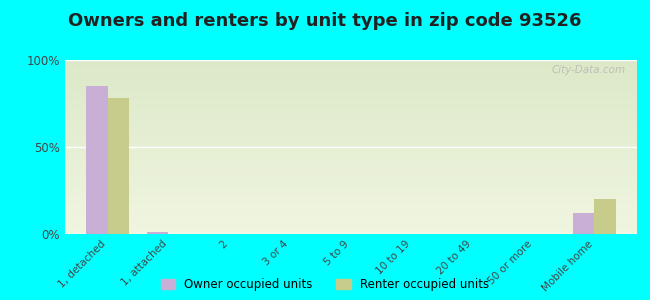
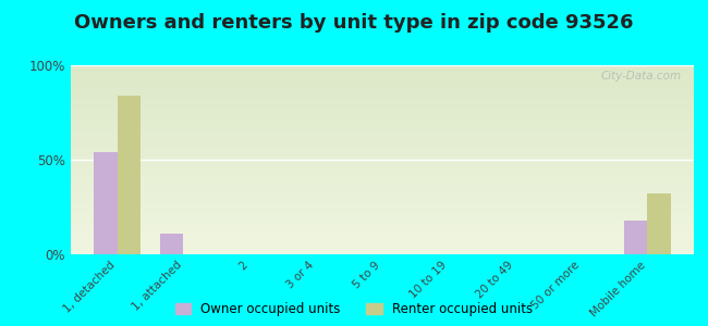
Owner occupied units/1, detached: 85% -> 54%
Renter occupied units/1, detached: 78% -> 84%
Owner occupied units/1, attached: 1% -> 11%
Owner occupied units/Mobile home: 12% -> 18%
Renter occupied units/Mobile home: 20% -> 32%
